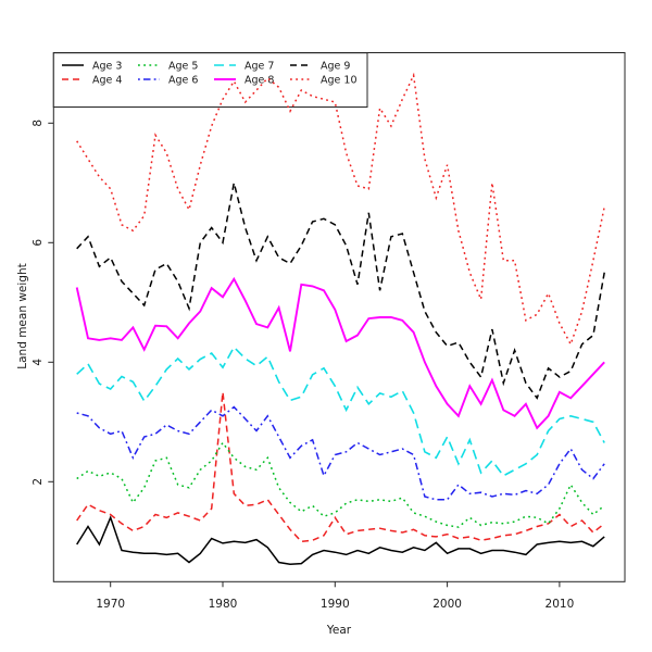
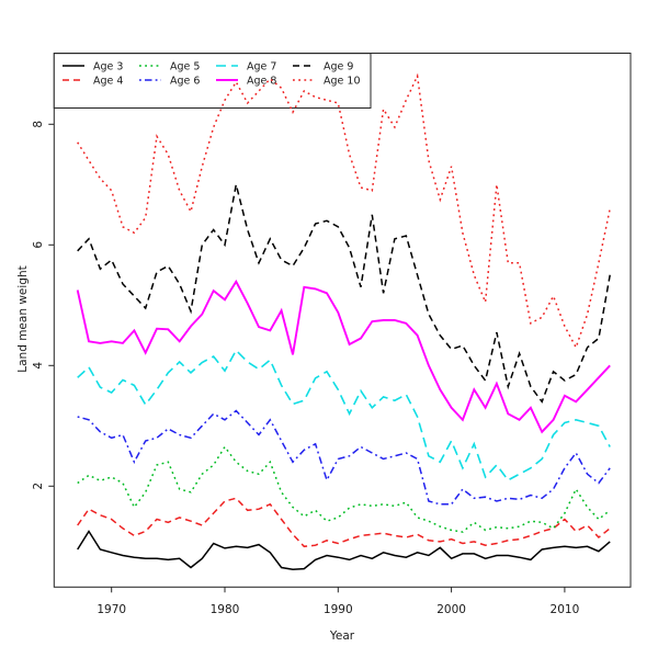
Age 3/1970: 1.4 -> 0.9
Age 4/1980: 3.5 -> 1.8
Age 4/1990: 1.4 -> 1.1
